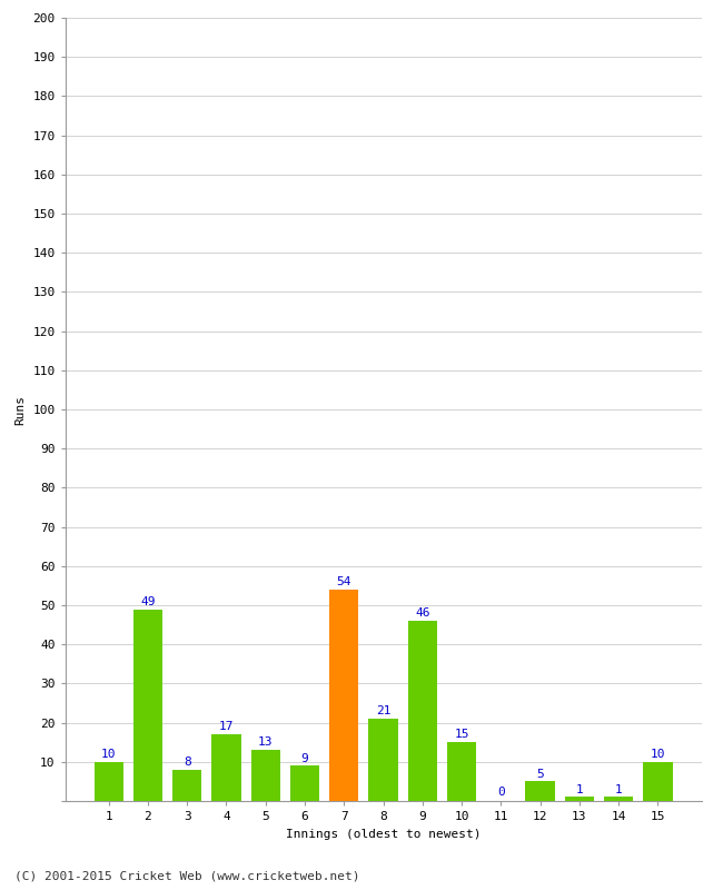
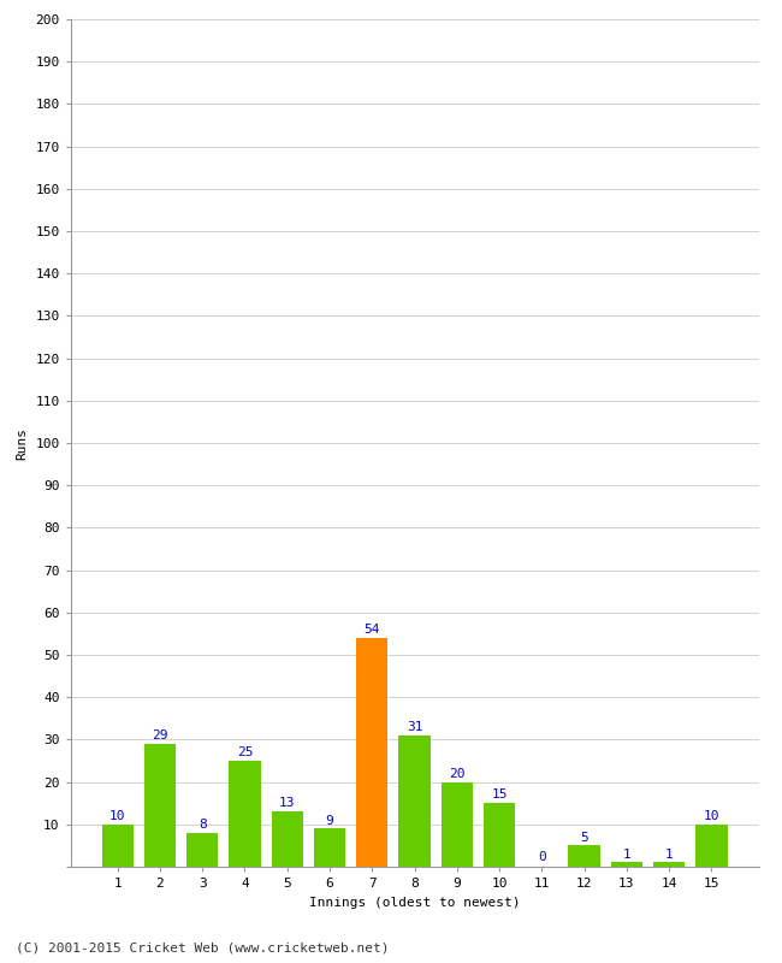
2: 49 -> 29
4: 17 -> 25
8: 21 -> 31
9: 46 -> 20
